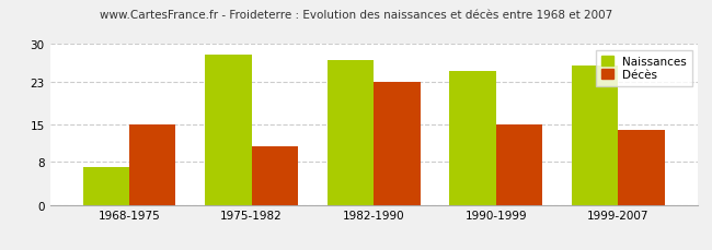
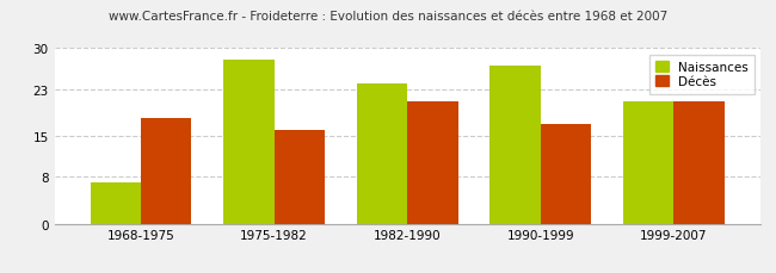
Décès/1968-1975: 15 -> 18
Décès/1975-1982: 11 -> 16
Naissances/1982-1990: 27 -> 24
Décès/1982-1990: 23 -> 21
Naissances/1990-1999: 25 -> 27
Décès/1990-1999: 15 -> 17
Naissances/1999-2007: 26 -> 21
Décès/1999-2007: 14 -> 21
